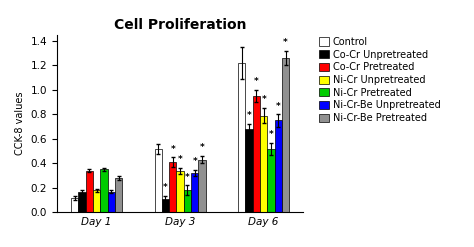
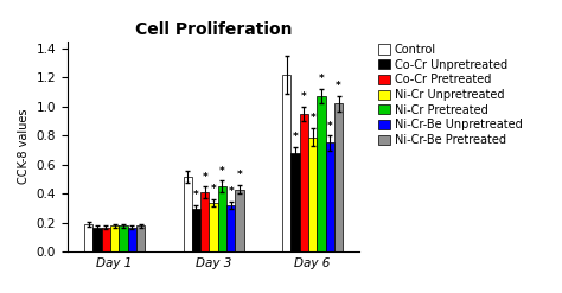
Control/Day 1: 0.12 -> 0.19
Co-Cr Pretreated/Day 1: 0.34 -> 0.17
Ni-Cr Pretreated/Day 1: 0.35 -> 0.18
Ni-Cr-Be Pretreated/Day 1: 0.28 -> 0.18
Co-Cr Unpretreated/Day 3: 0.11 -> 0.30
Ni-Cr Pretreated/Day 3: 0.18 -> 0.45
Ni-Cr Pretreated/Day 6: 0.52 -> 1.07
Ni-Cr-Be Pretreated/Day 6: 1.26 -> 1.02
